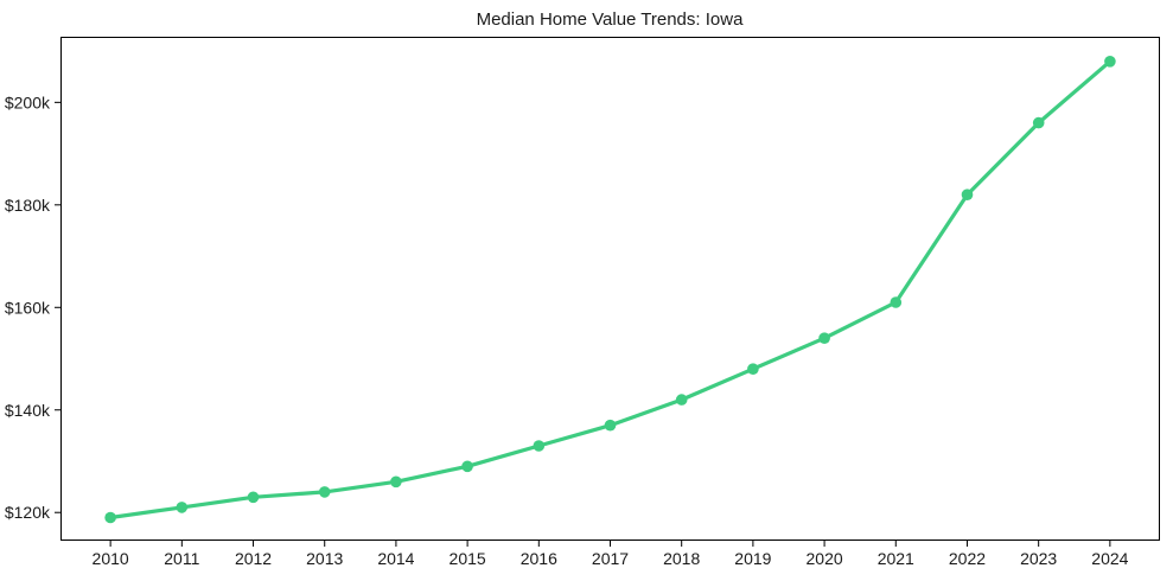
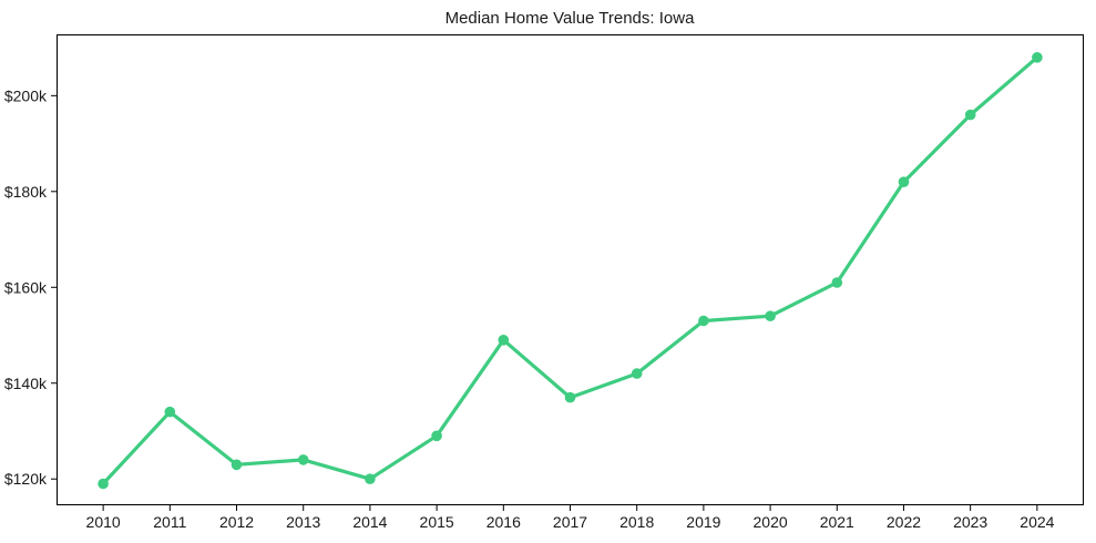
2011: $121k -> $134k
2014: $126k -> $120k
2016: $133k -> $149k
2019: $148k -> $153k
